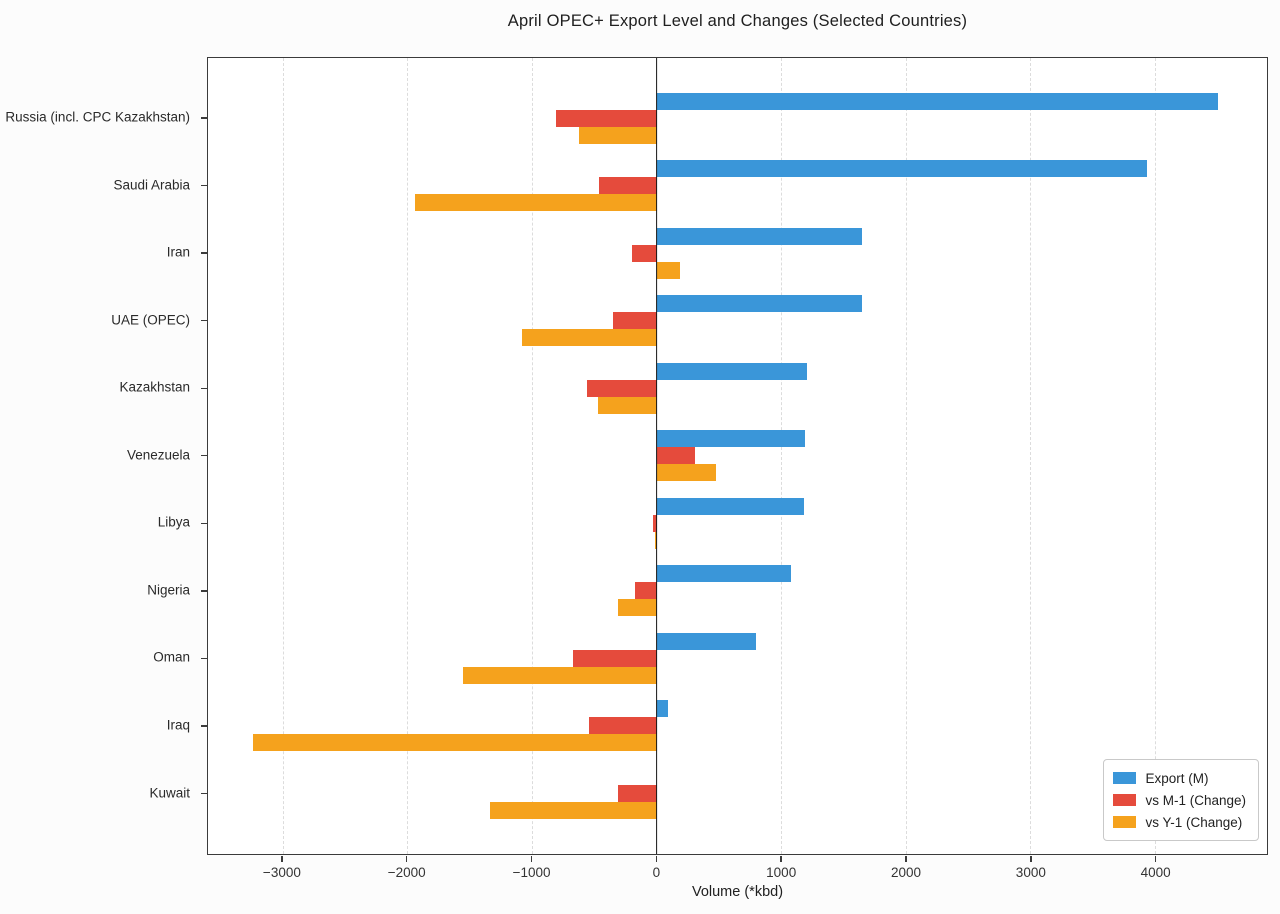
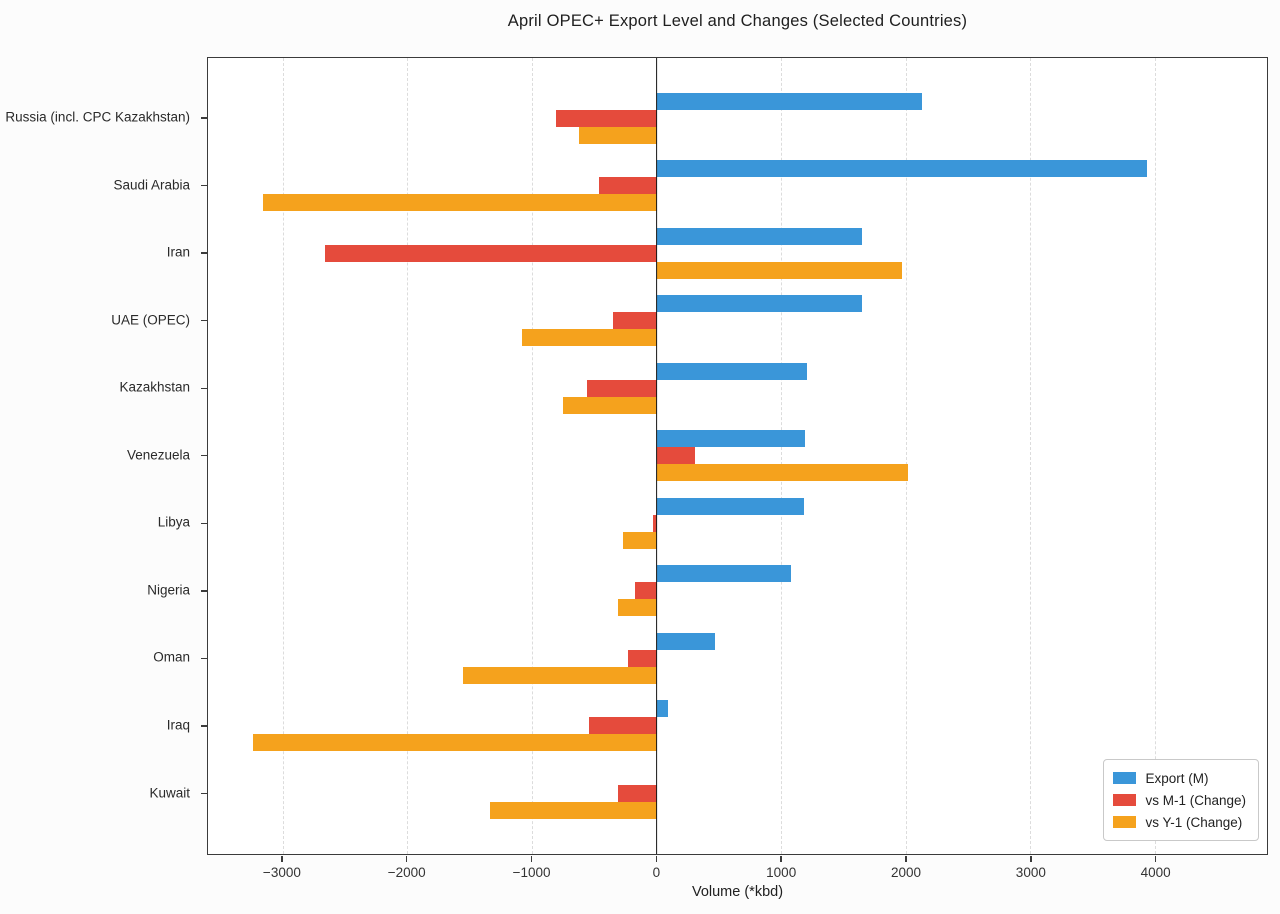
Export (M)/Russia (incl. CPC Kazakhstan): 4510 -> 2130
vs Y-1 (Change)/Saudi Arabia: -1940 -> -3160
vs M-1 (Change)/Iran: -200 -> -2660
vs Y-1 (Change)/Iran: 190 -> 1970
vs Y-1 (Change)/Kazakhstan: -470 -> -750
vs Y-1 (Change)/Venezuela: 480 -> 2020
vs Y-1 (Change)/Libya: -20 -> -270
Export (M)/Oman: 800 -> 470
vs M-1 (Change)/Oman: -670 -> -230
